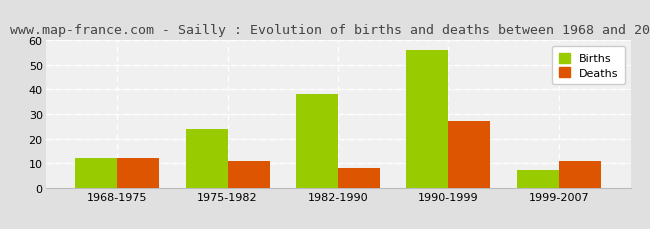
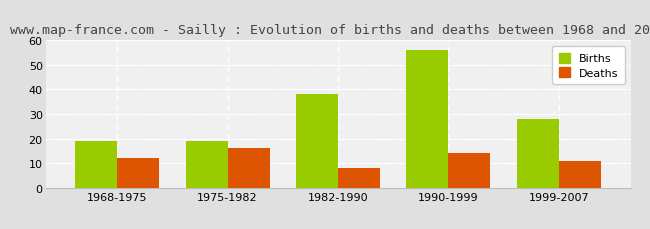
Births/1968-1975: 12 -> 19
Births/1975-1982: 24 -> 19
Deaths/1975-1982: 11 -> 16
Deaths/1990-1999: 27 -> 14
Births/1999-2007: 7 -> 28
